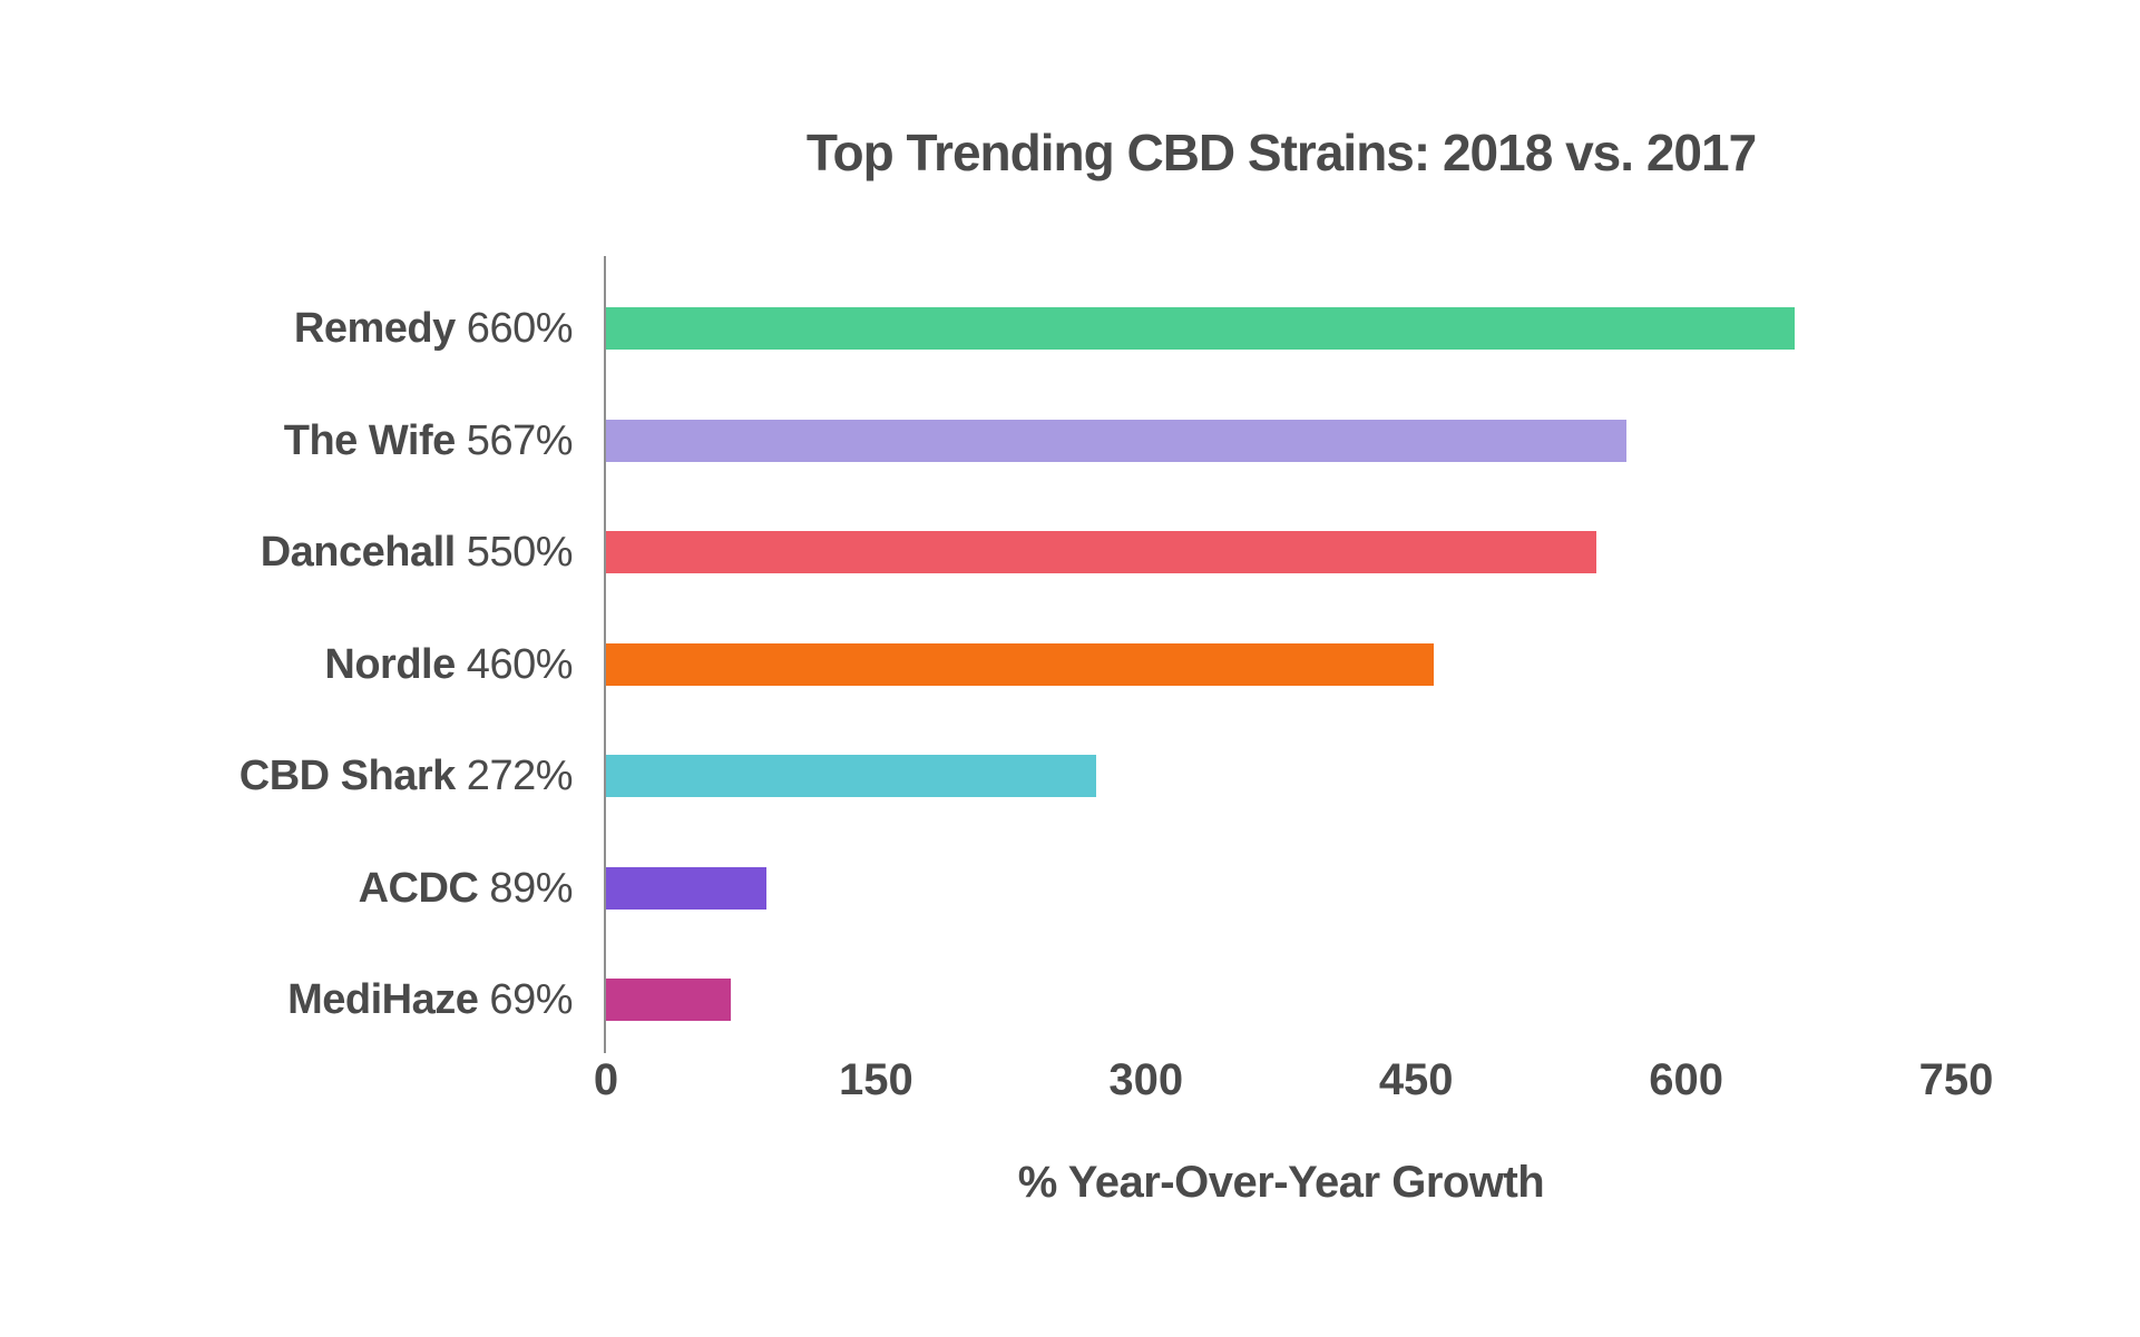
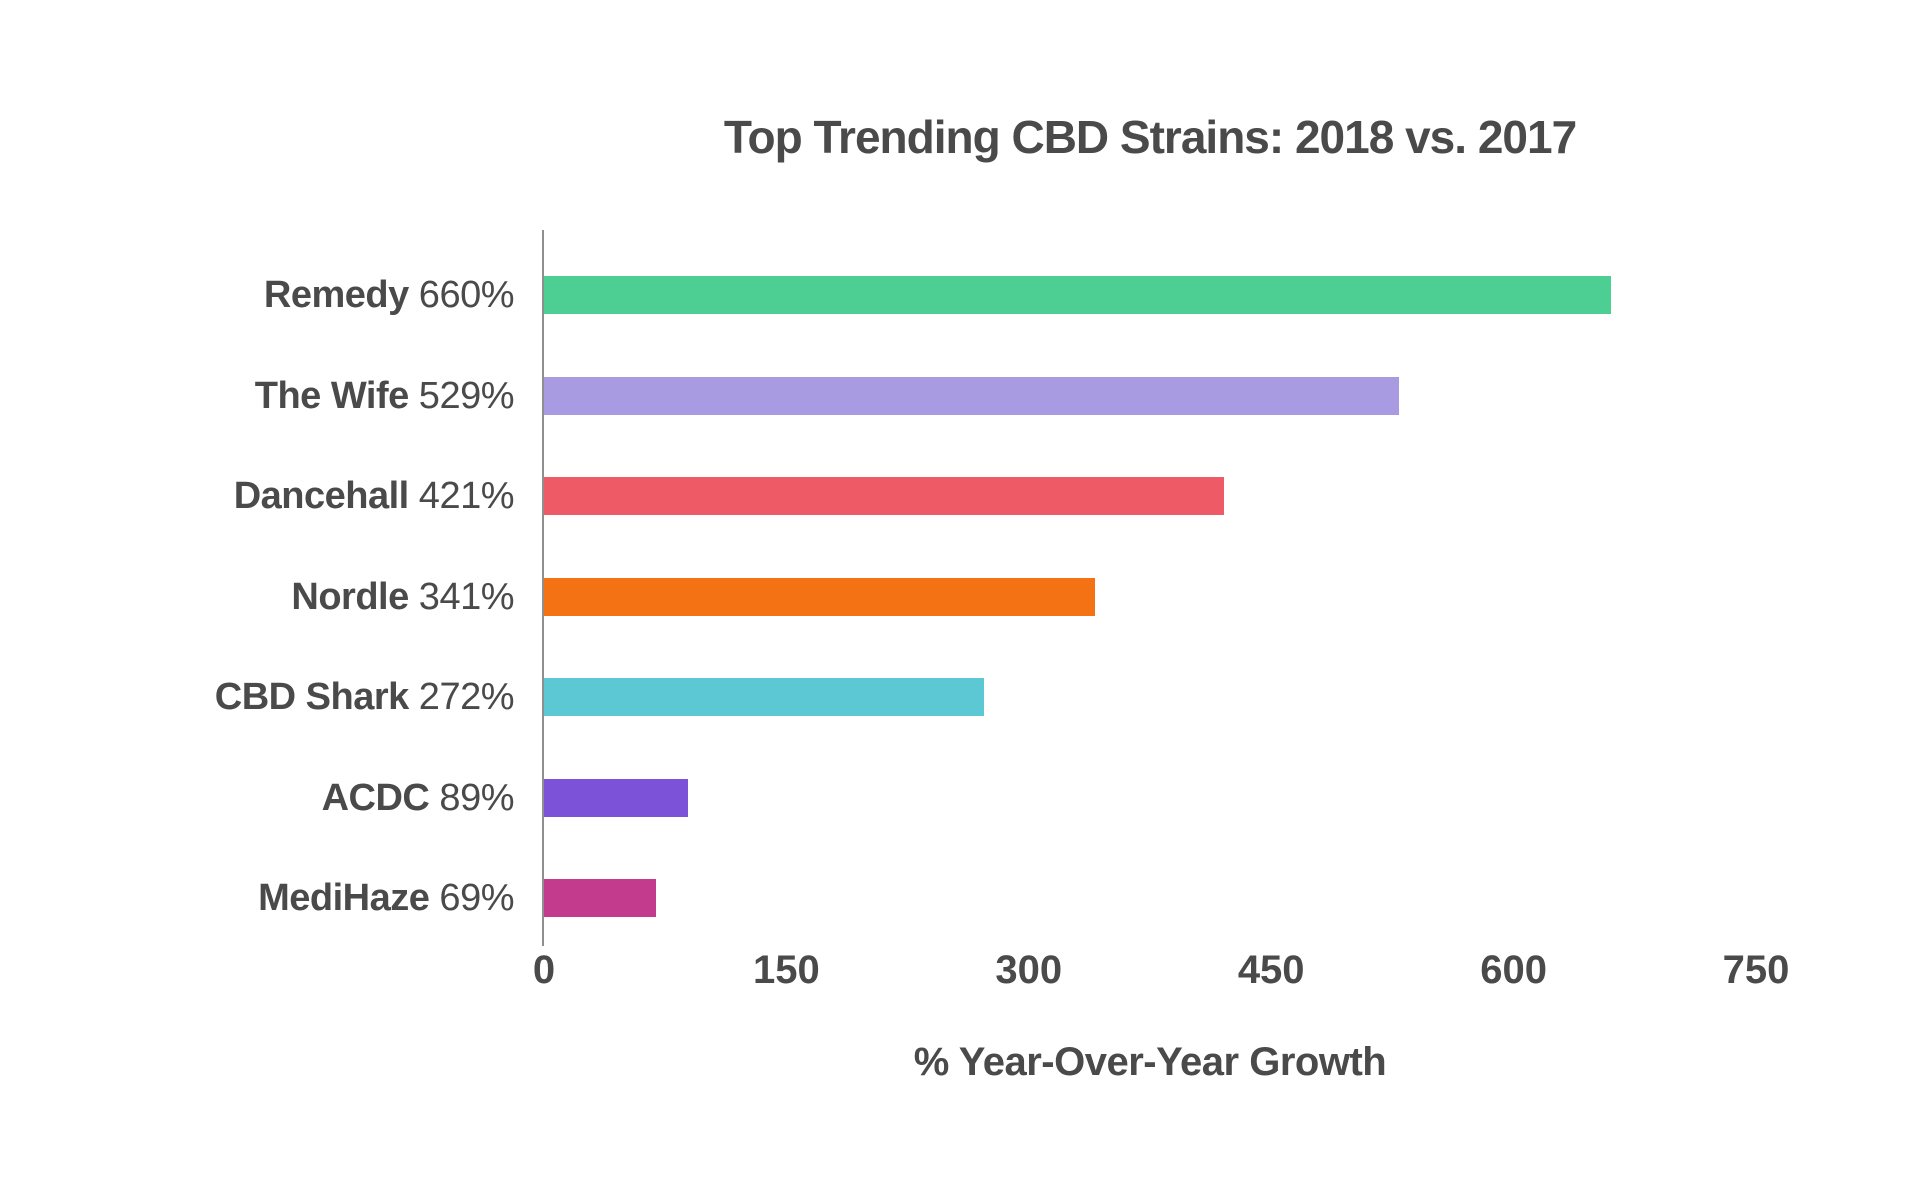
The Wife: 567% -> 529%
Dancehall: 550% -> 421%
Nordle: 460% -> 341%
